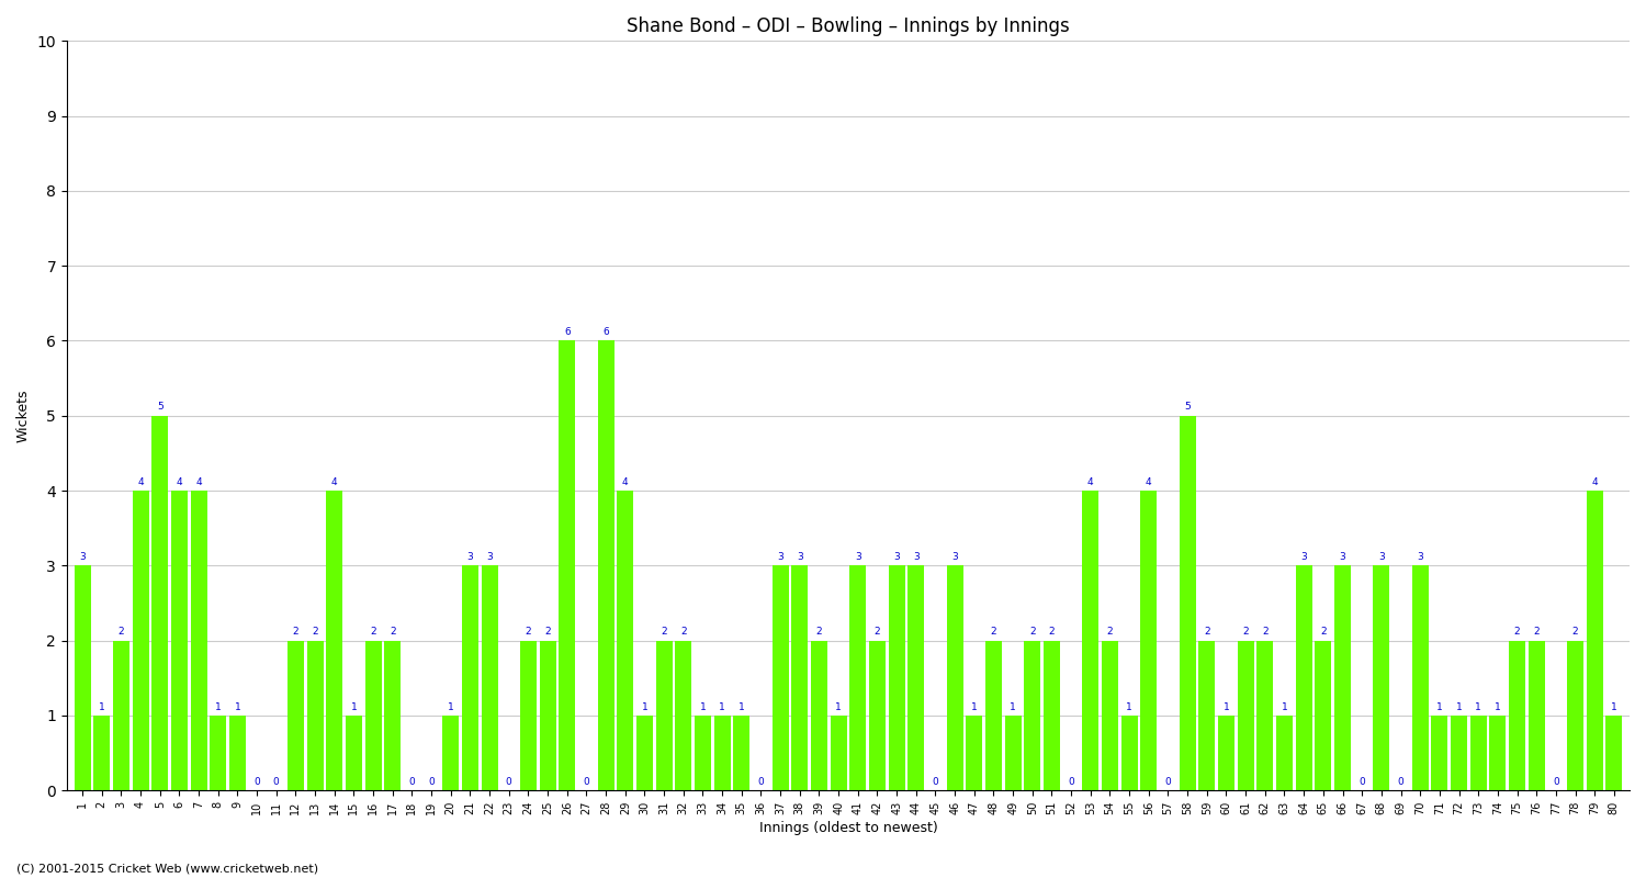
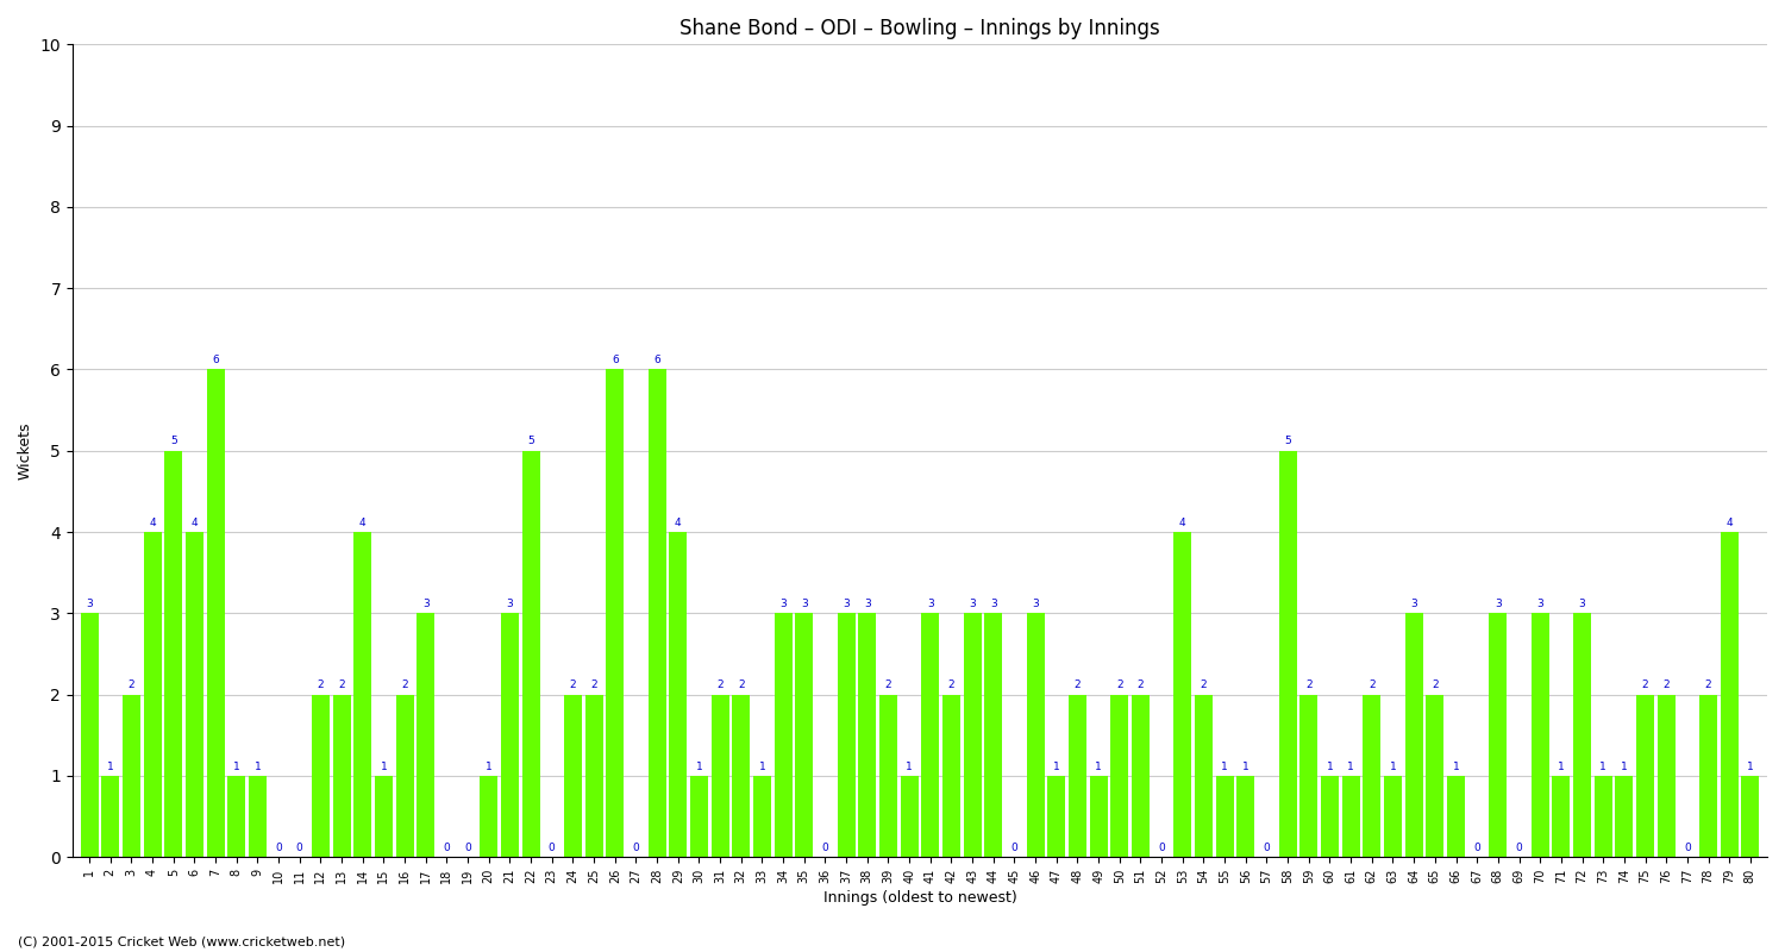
7: 4 -> 6
17: 2 -> 3
22: 3 -> 5
34: 1 -> 3
35: 1 -> 3
56: 4 -> 1
61: 2 -> 1
66: 3 -> 1
72: 1 -> 3
